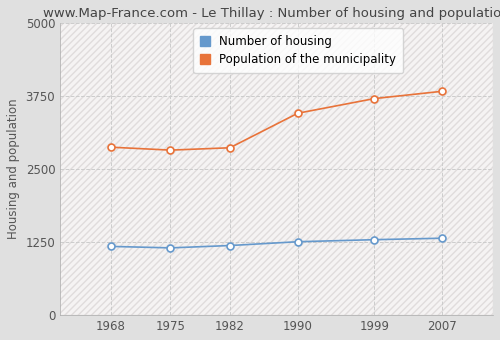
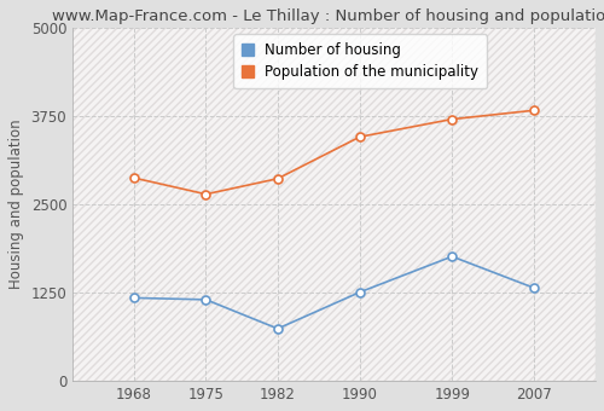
Population of the municipality/1975: 2820 -> 2640
Number of housing/1982: 1190 -> 740
Number of housing/1999: 1290 -> 1760
